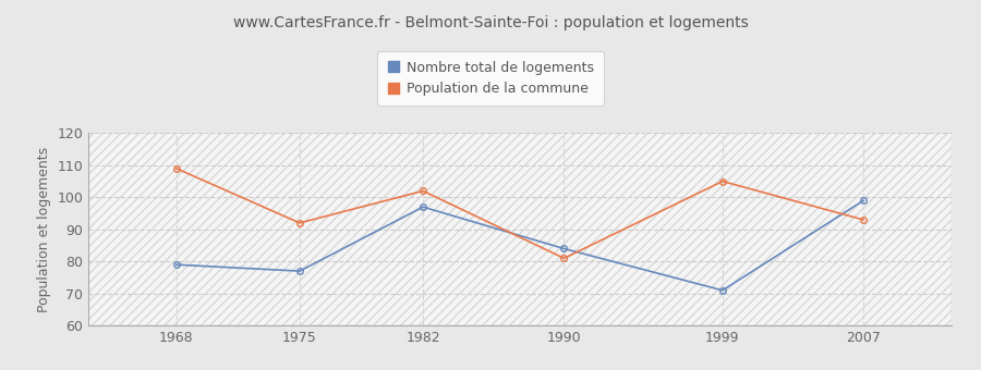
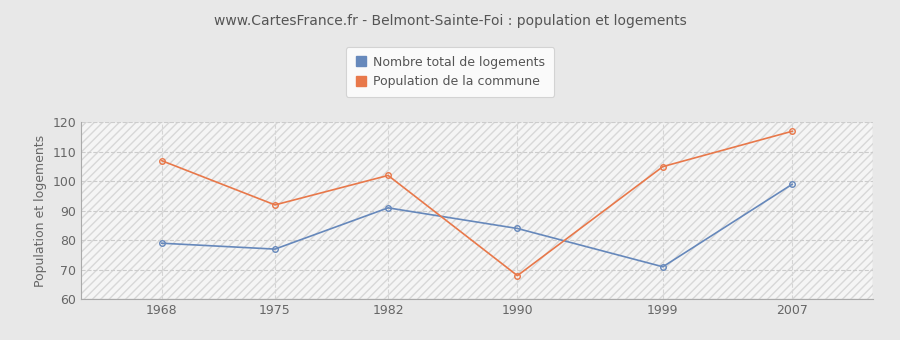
Population de la commune/1968: 109 -> 107
Nombre total de logements/1982: 97 -> 91
Population de la commune/1990: 81 -> 68
Population de la commune/2007: 93 -> 117
